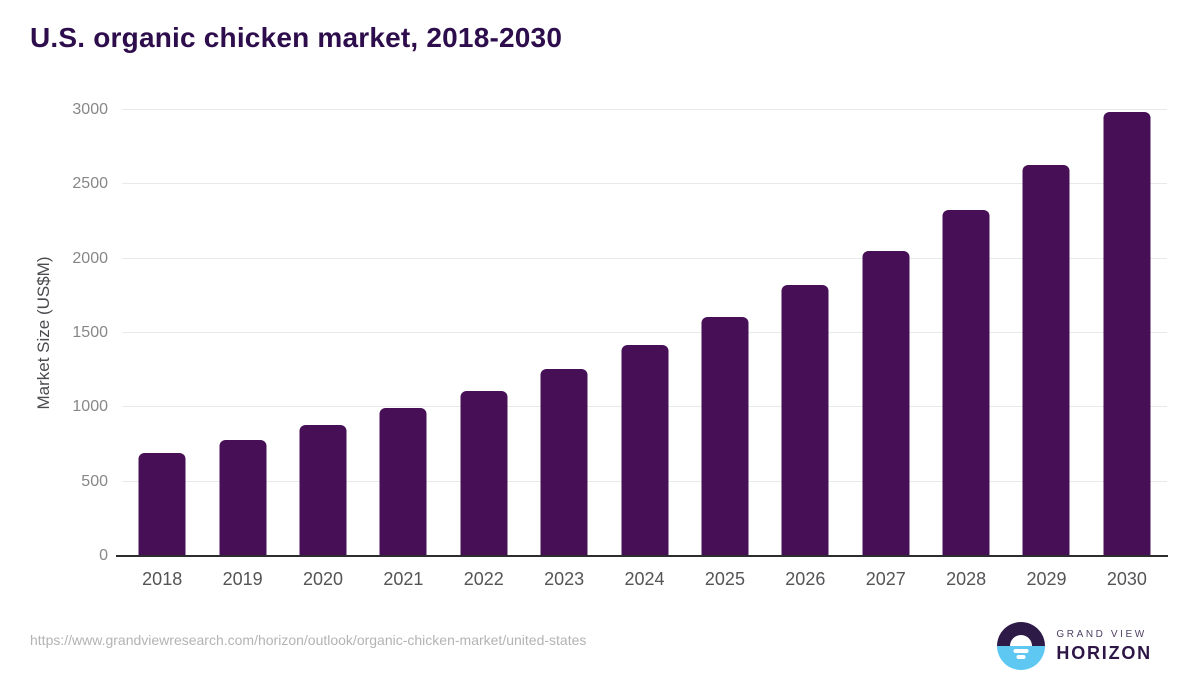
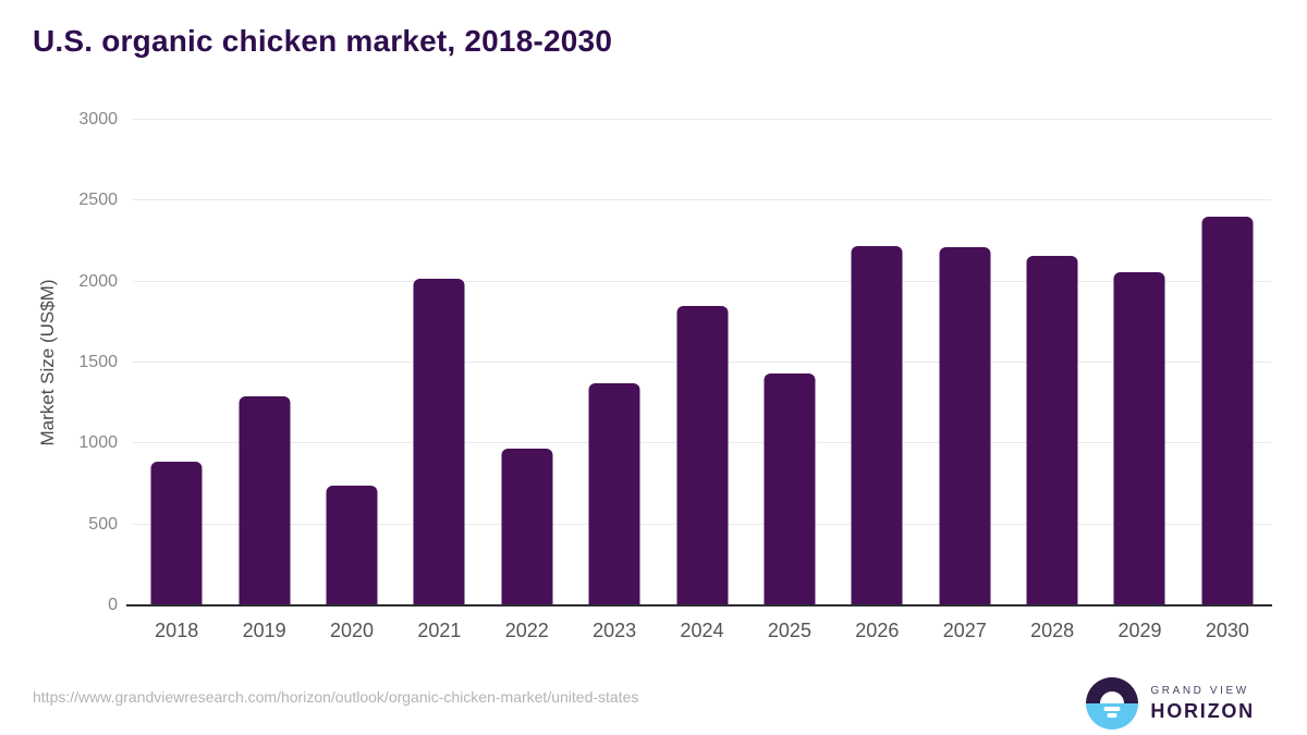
2018: 690 -> 890
2019: 780 -> 1290
2020: 880 -> 740
2021: 1000 -> 2020
2022: 1110 -> 970
2023: 1260 -> 1370
2024: 1420 -> 1850
2025: 1610 -> 1430
2026: 1820 -> 2220
2027: 2060 -> 2210
2028: 2320 -> 2160
2029: 2630 -> 2060
2030: 2990 -> 2400
